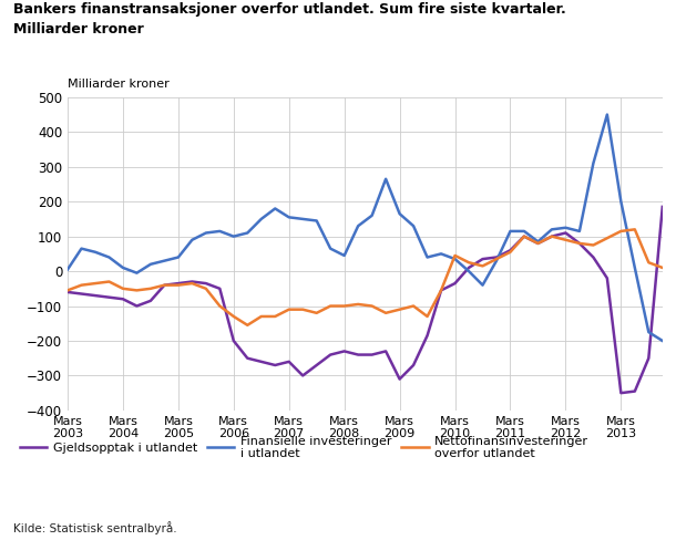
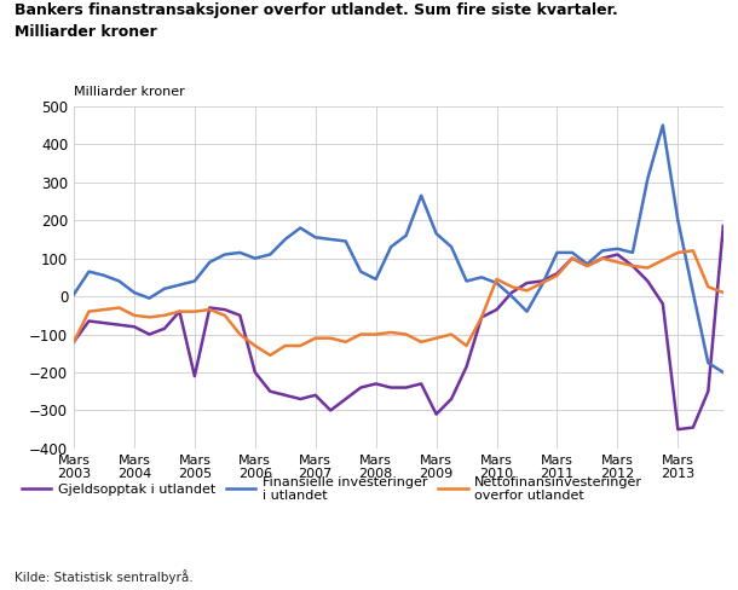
Gjeldsopptak i utlandet/Mars 2003: -60 -> -120
Nettofinansinvesteringer overfor utlandet/Mars 2003: -55 -> -120
Gjeldsopptak i utlandet/Mars 2005: -35 -> -210
